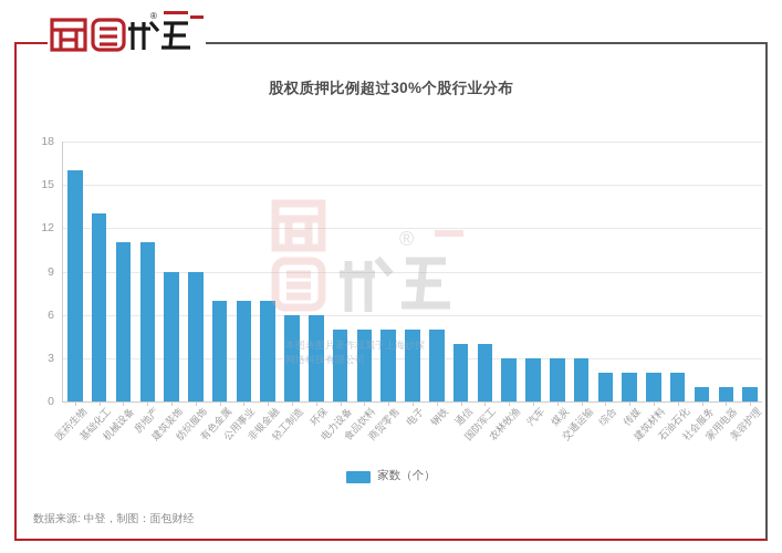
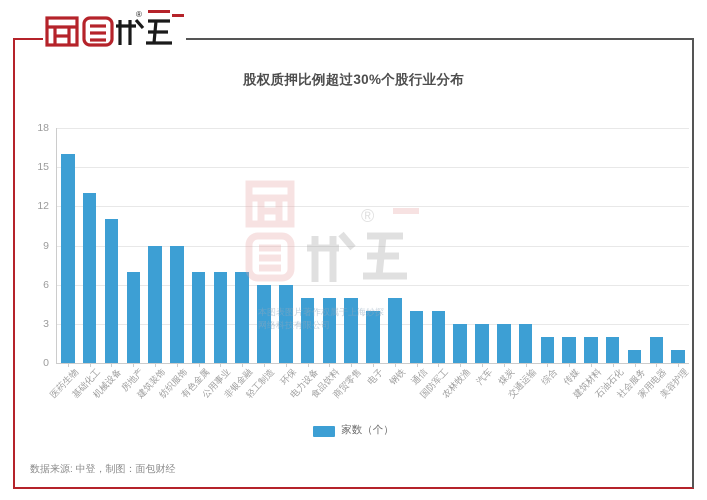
房地产: 11 -> 7
电子: 5 -> 4
家用电器: 1 -> 2
